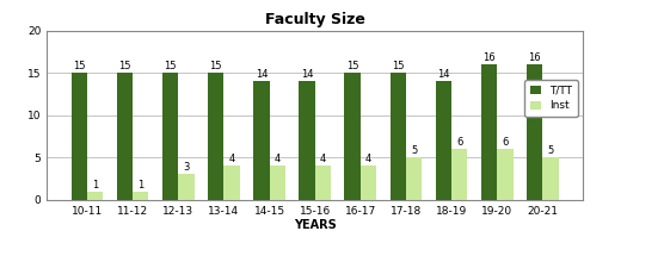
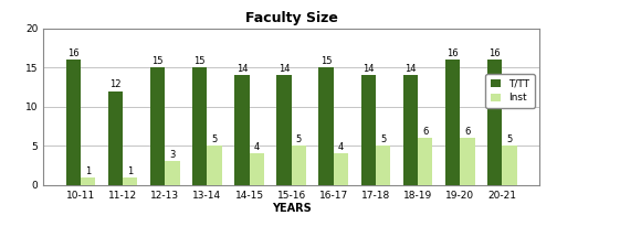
T/TT/10-11: 15 -> 16
T/TT/11-12: 15 -> 12
Inst/13-14: 4 -> 5
Inst/15-16: 4 -> 5
T/TT/17-18: 15 -> 14
